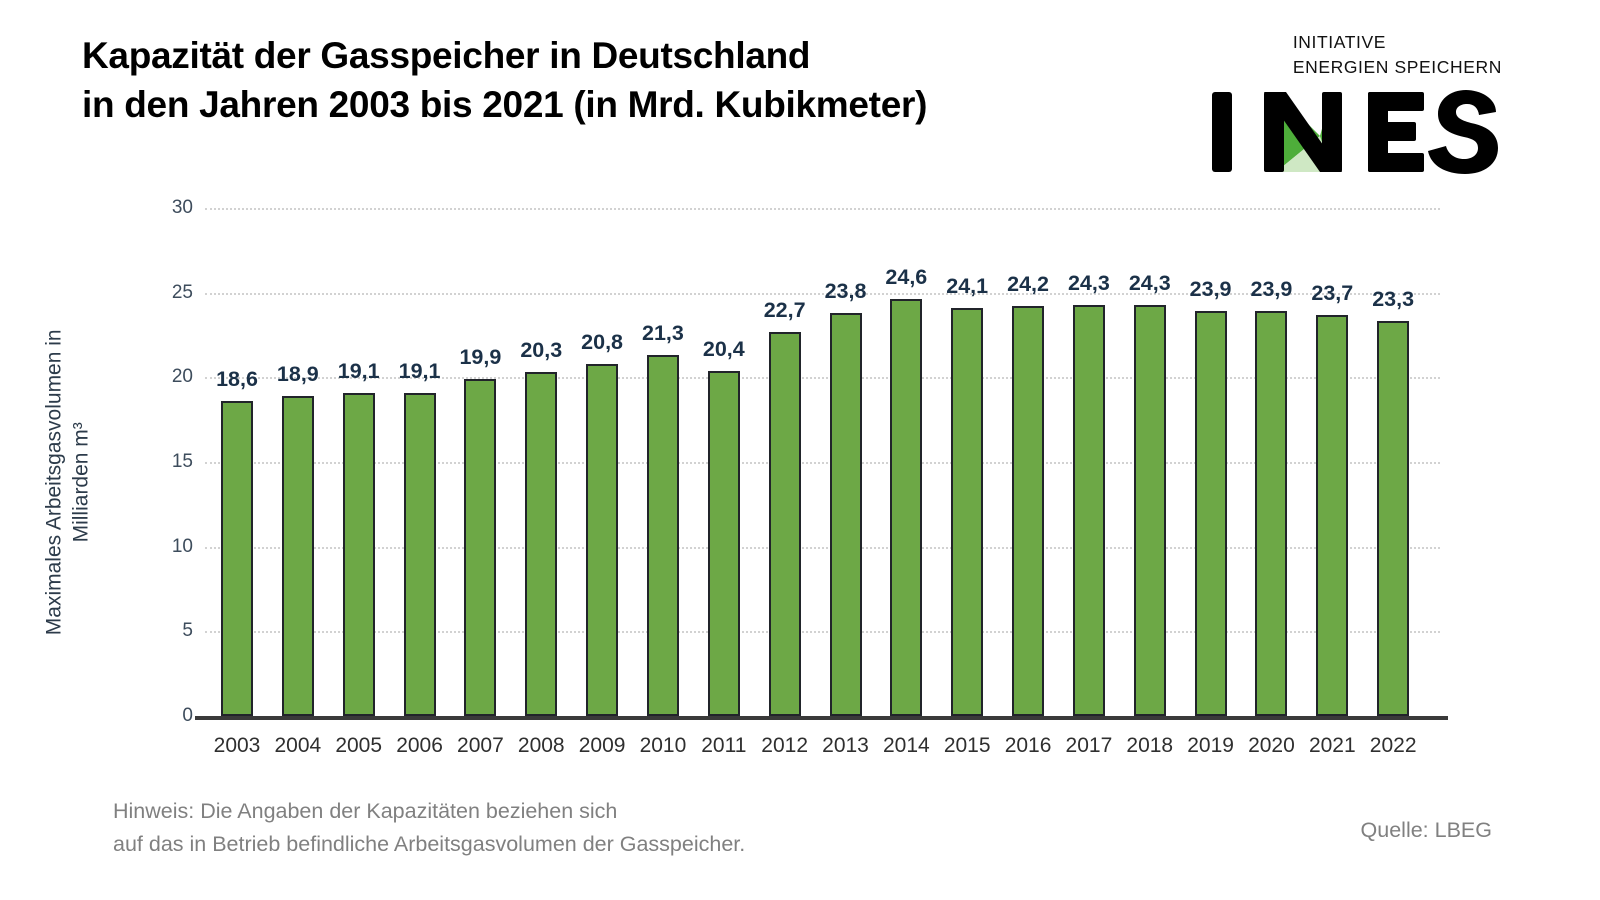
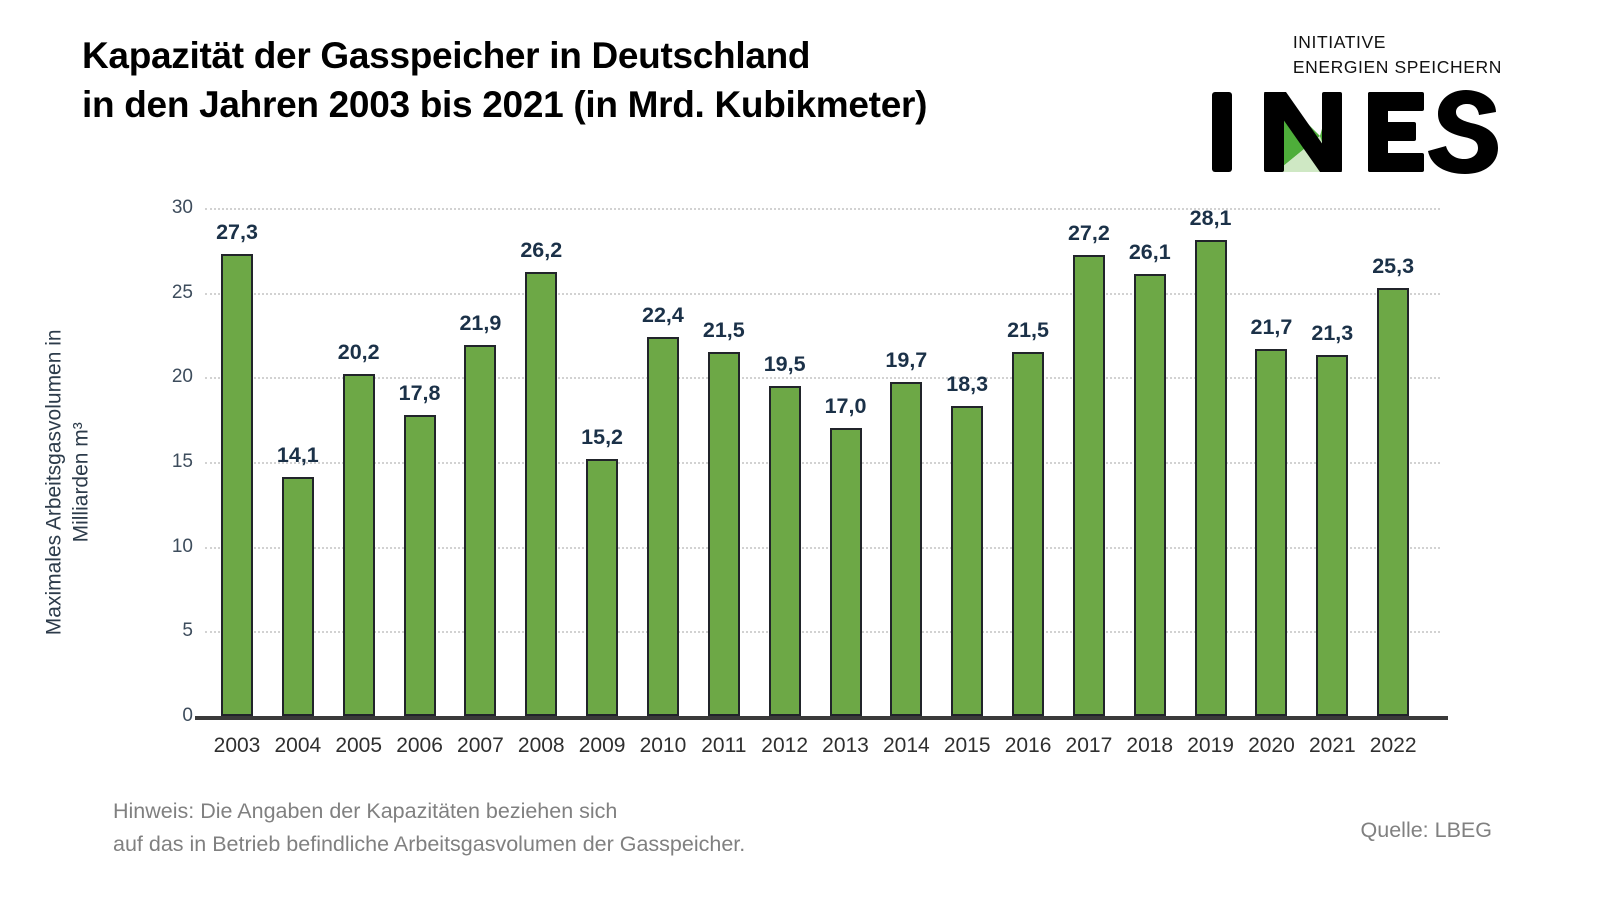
2003: 18,6 -> 27,3
2004: 18,9 -> 14,1
2005: 19,1 -> 20,2
2006: 19,1 -> 17,8
2007: 19,9 -> 21,9
2008: 20,3 -> 26,2
2009: 20,8 -> 15,2
2010: 21,3 -> 22,4
2011: 20,4 -> 21,5
2012: 22,7 -> 19,5
2013: 23,8 -> 17,0
2014: 24,6 -> 19,7
2015: 24,1 -> 18,3
2016: 24,2 -> 21,5
2017: 24,3 -> 27,2
2018: 24,3 -> 26,1
2019: 23,9 -> 28,1
2020: 23,9 -> 21,7
2021: 23,7 -> 21,3
2022: 23,3 -> 25,3
